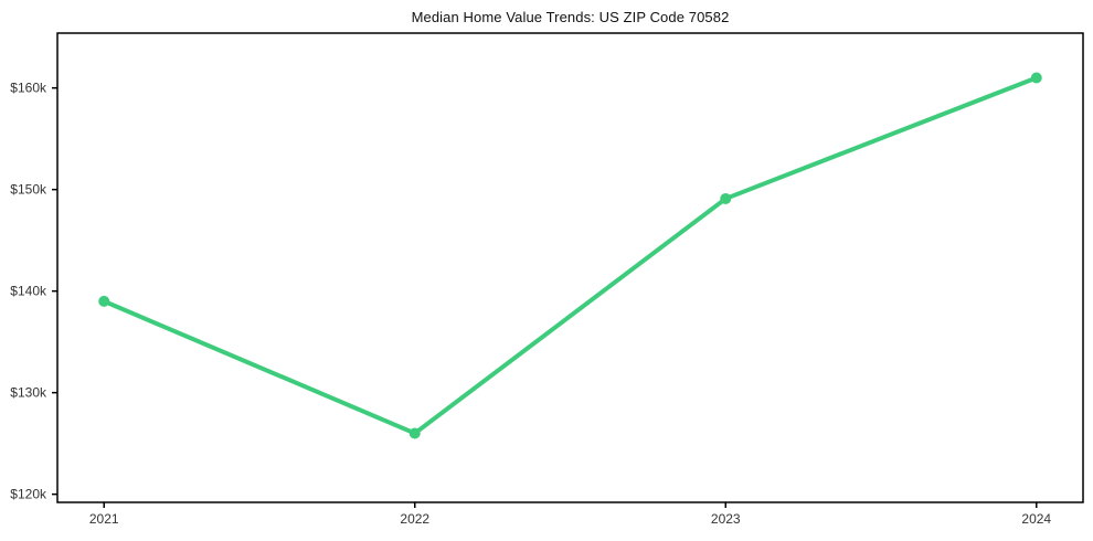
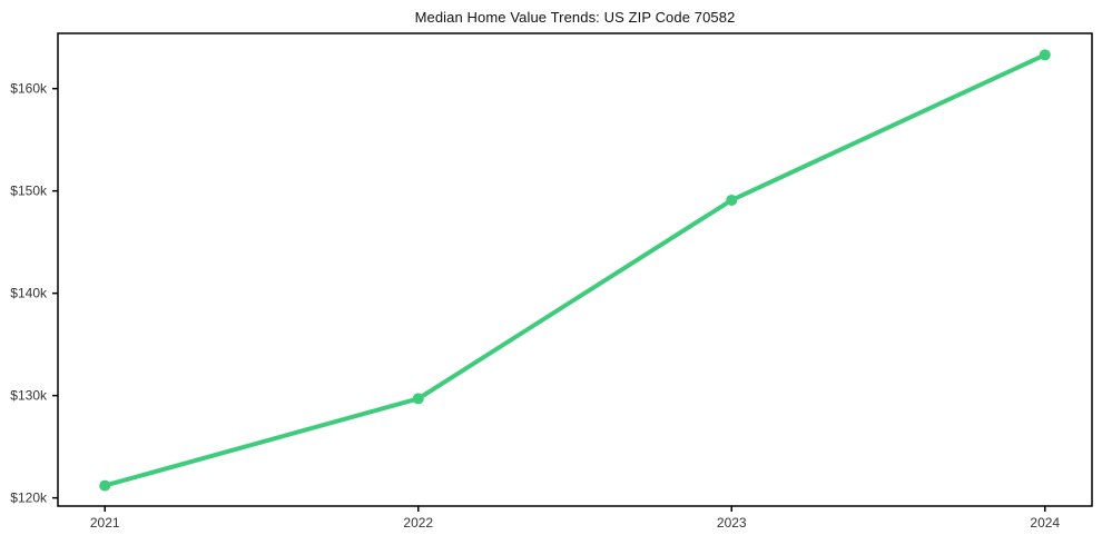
2021: $139k -> $121k
2022: $126k -> $130k
2024: $161k -> $163k
